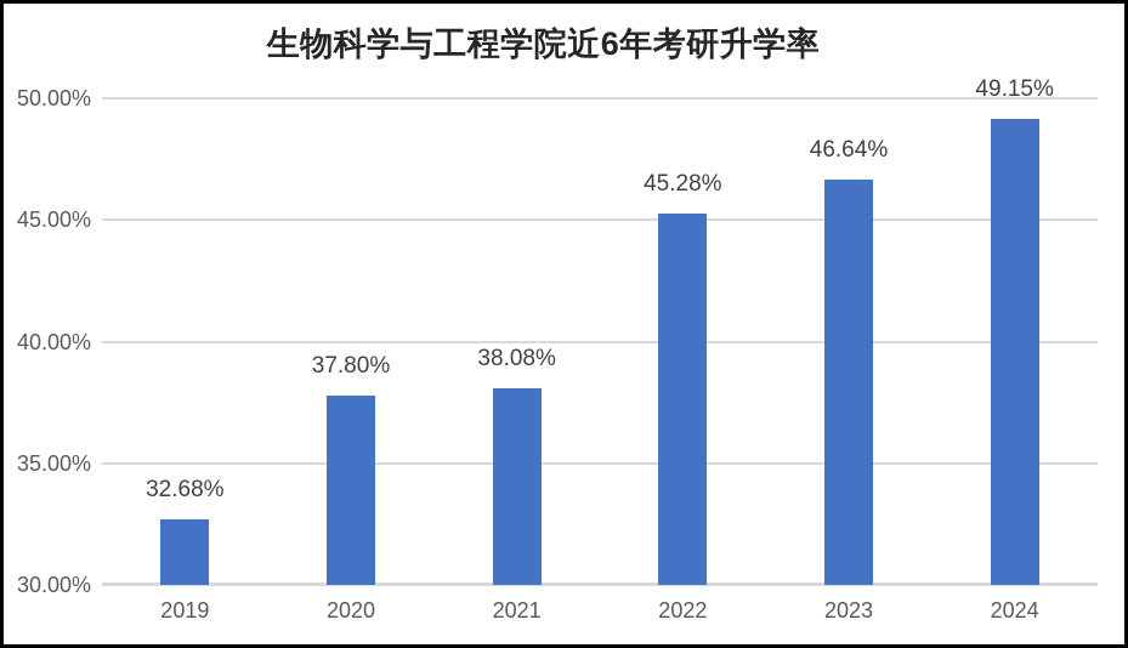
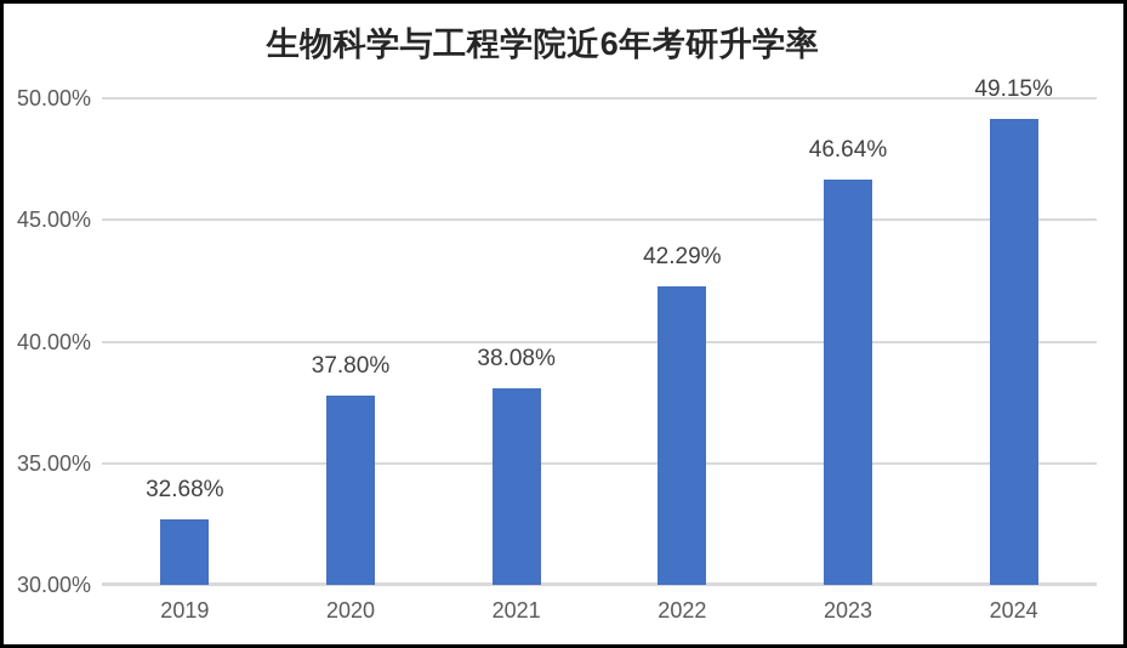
2022: 45.28% -> 42.29%
